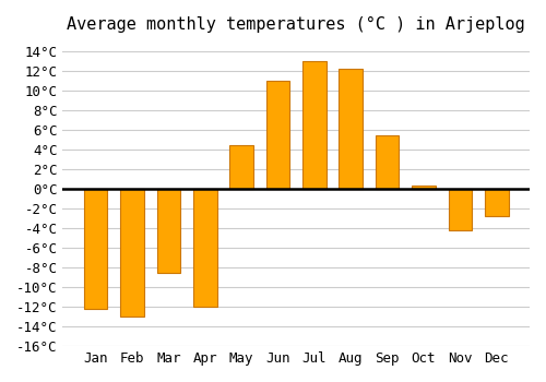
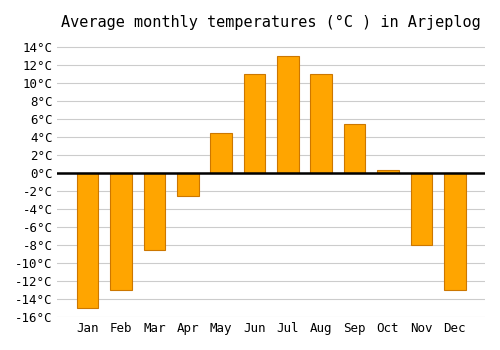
Jan: -12.2°C -> -15.0°C
Apr: -12.0°C -> -2.5°C
Aug: 12.2°C -> 11.0°C
Nov: -4.2°C -> -8.0°C
Dec: -2.8°C -> -13.0°C
